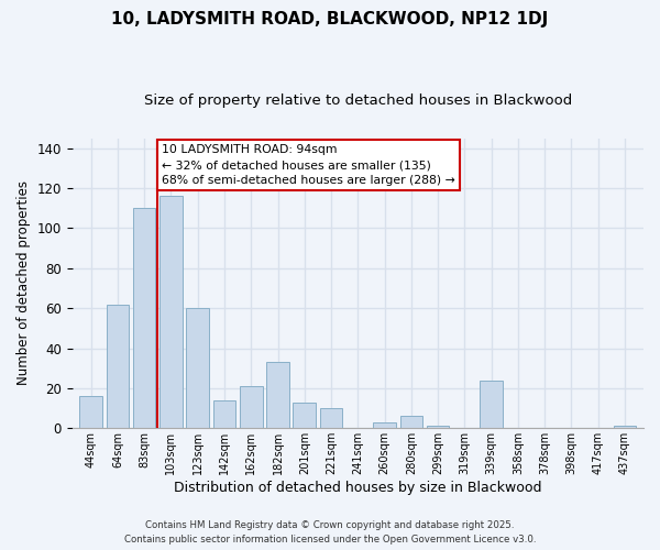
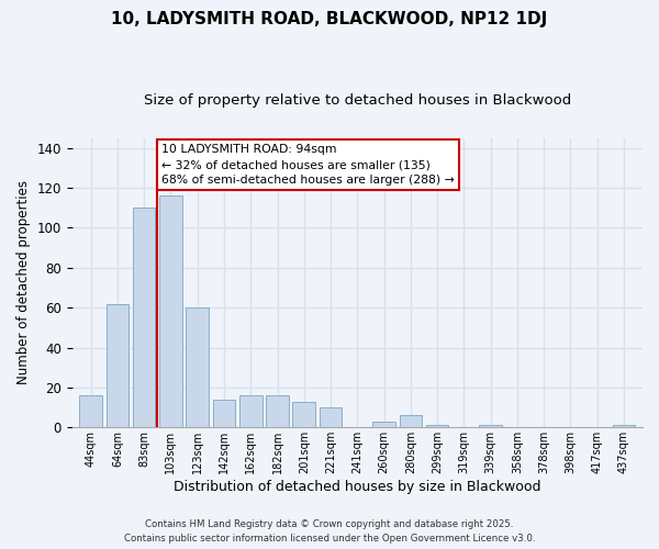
162sqm: 21 -> 16
182sqm: 33 -> 16
339sqm: 24 -> 1
